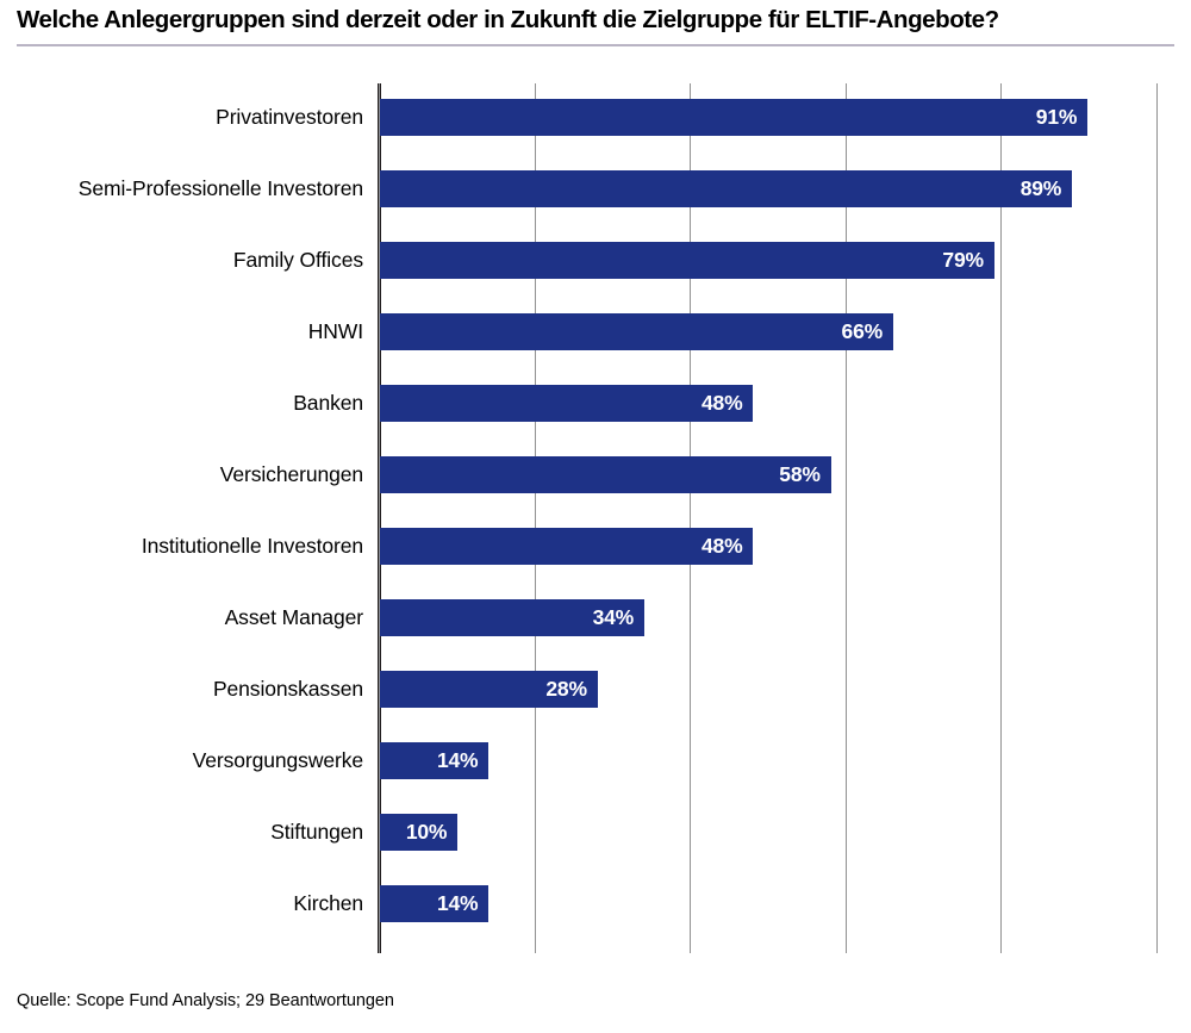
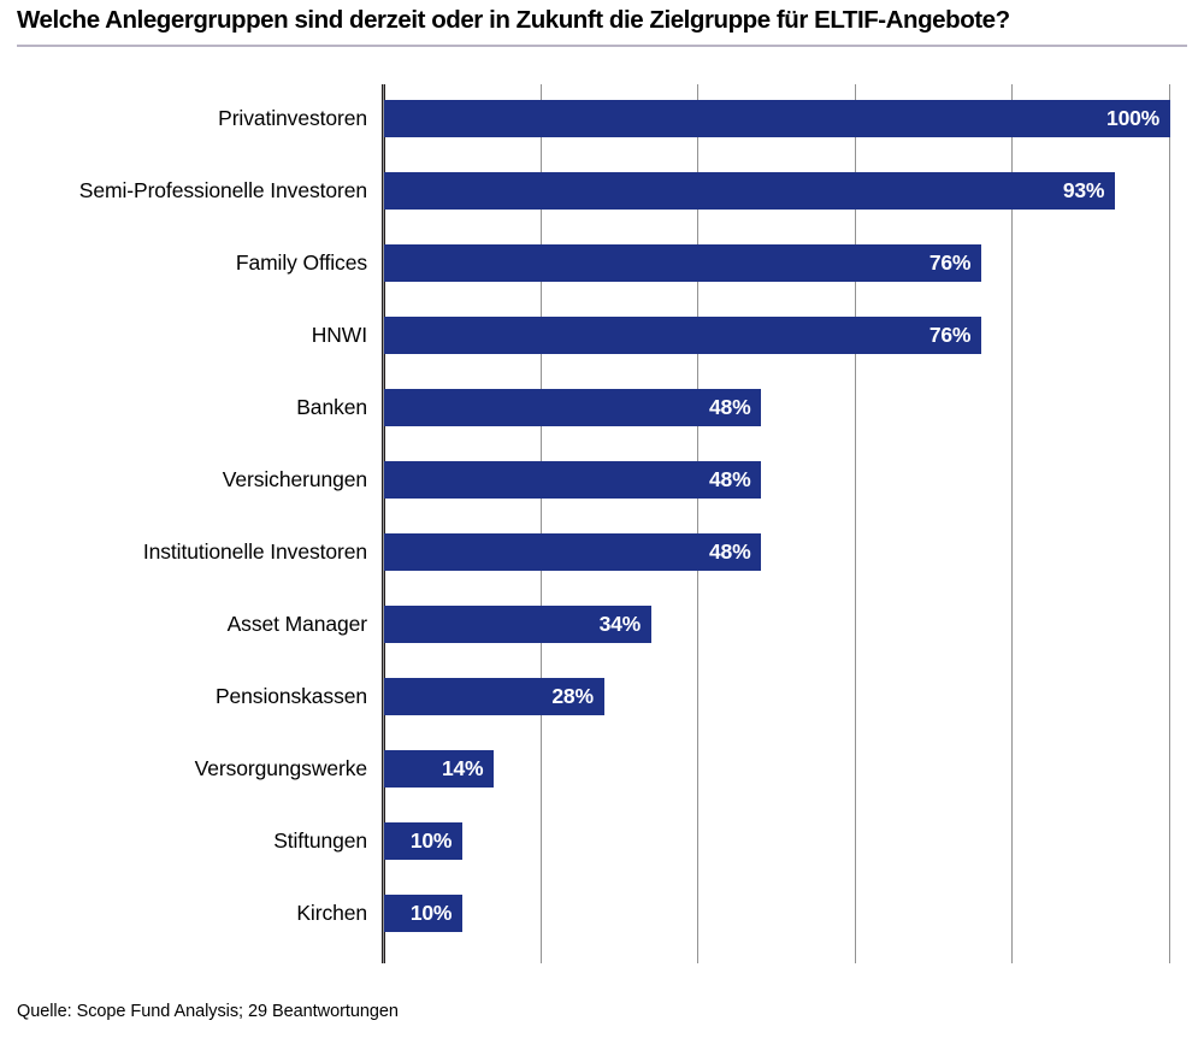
Privatinvestoren: 91% -> 100%
Semi-Professionelle Investoren: 89% -> 93%
Family Offices: 79% -> 76%
HNWI: 66% -> 76%
Versicherungen: 58% -> 48%
Kirchen: 14% -> 10%
